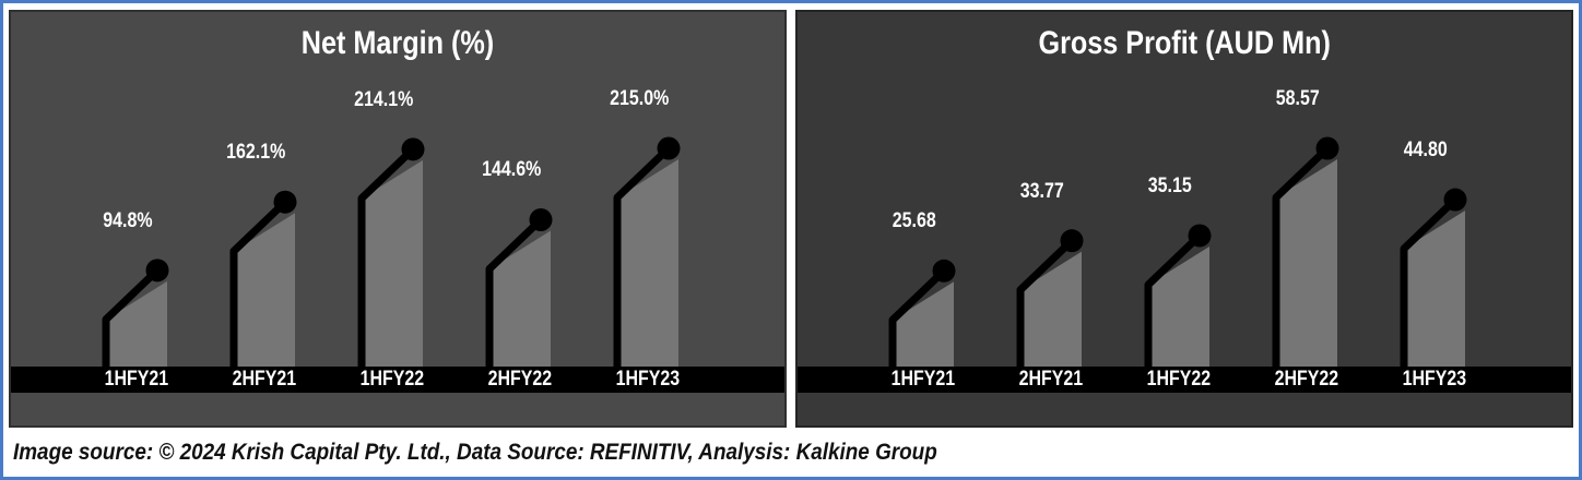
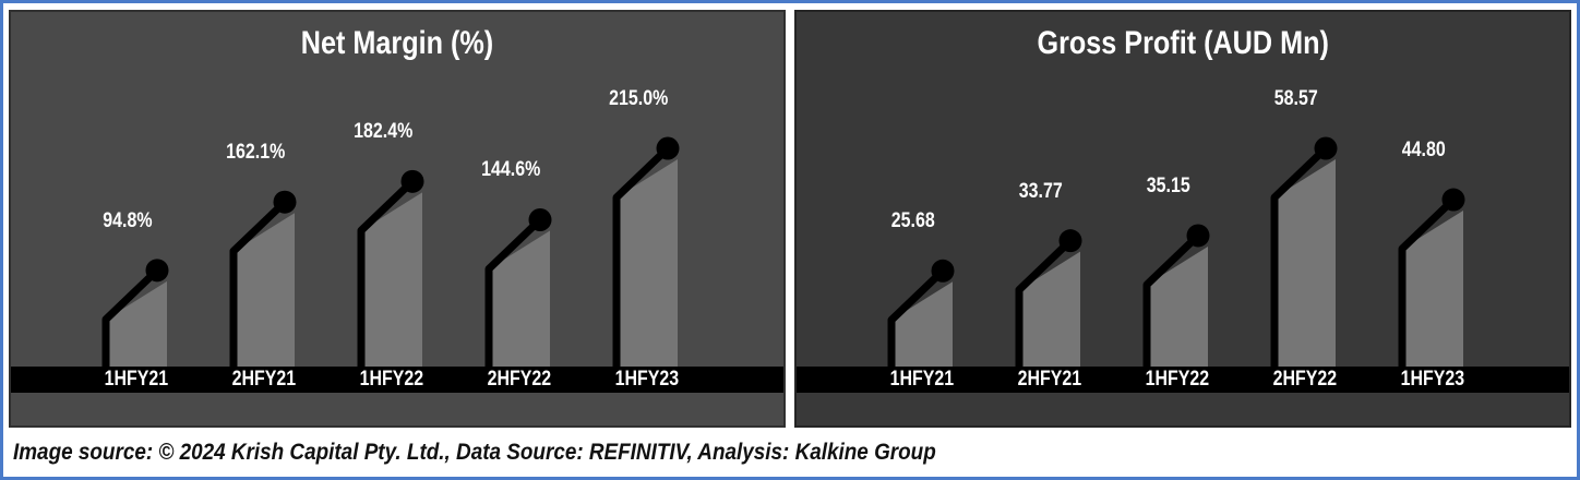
Net Margin (%)/1HFY22: 214.1% -> 182.4%
